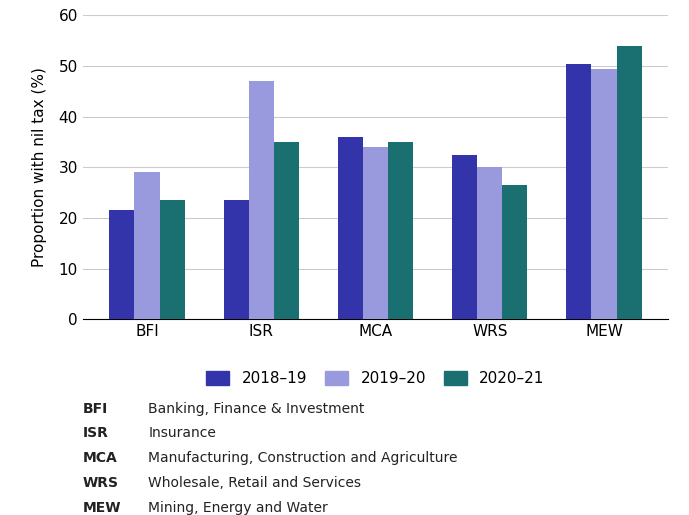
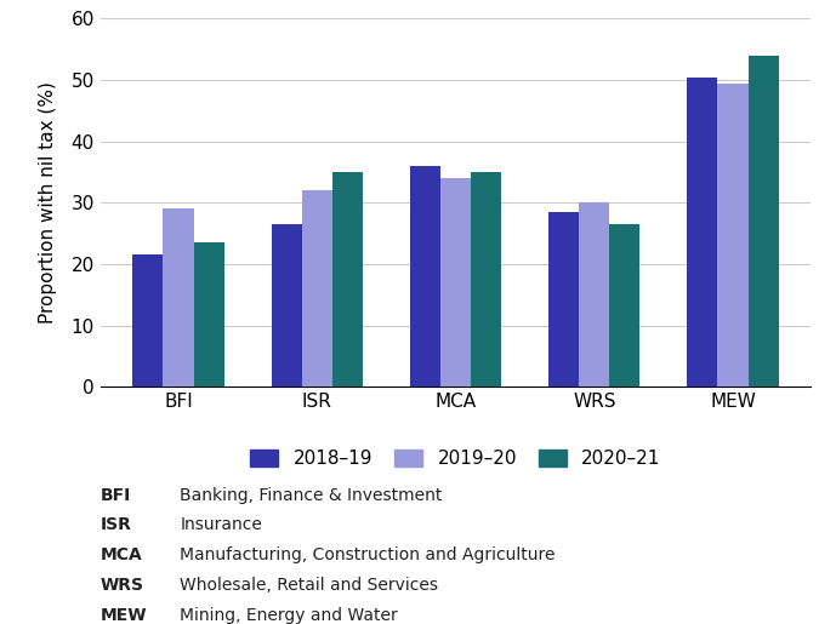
2018–19/ISR: 23.6 -> 26.5
2019–20/ISR: 47.0 -> 32.0
2018–19/WRS: 32.4 -> 28.5
